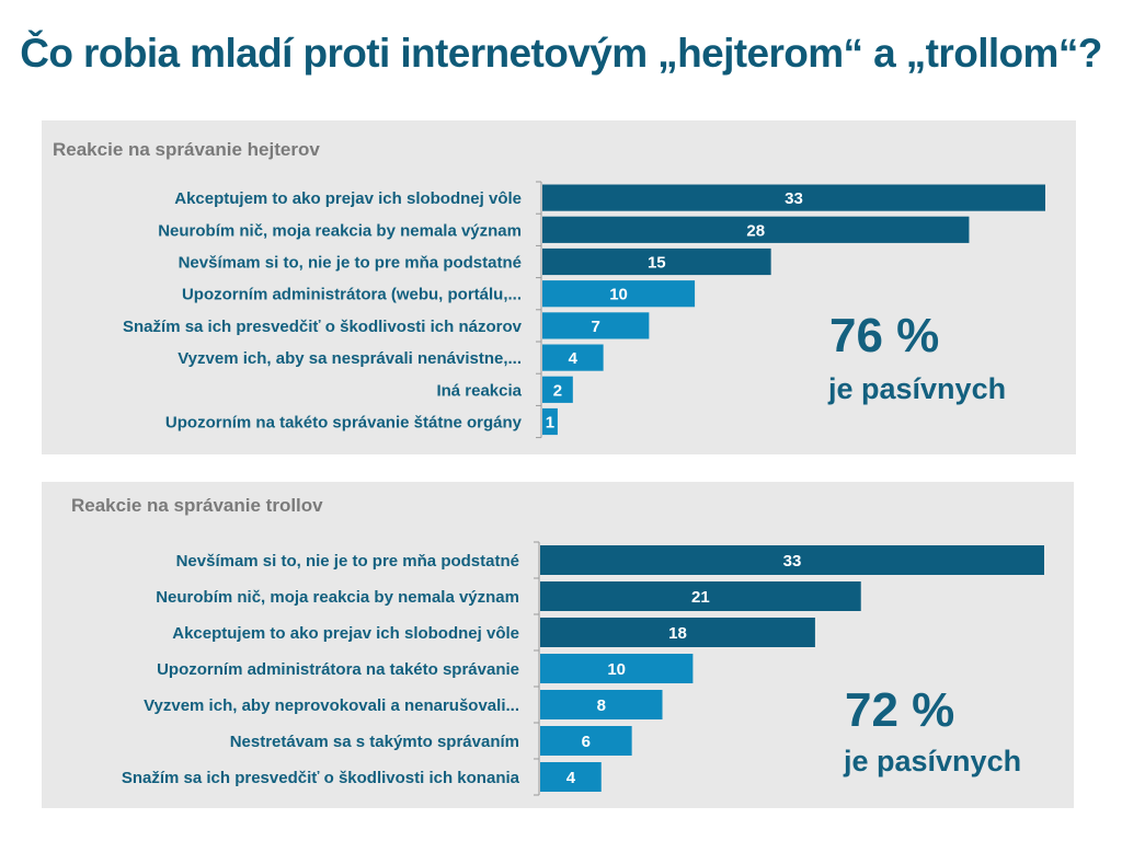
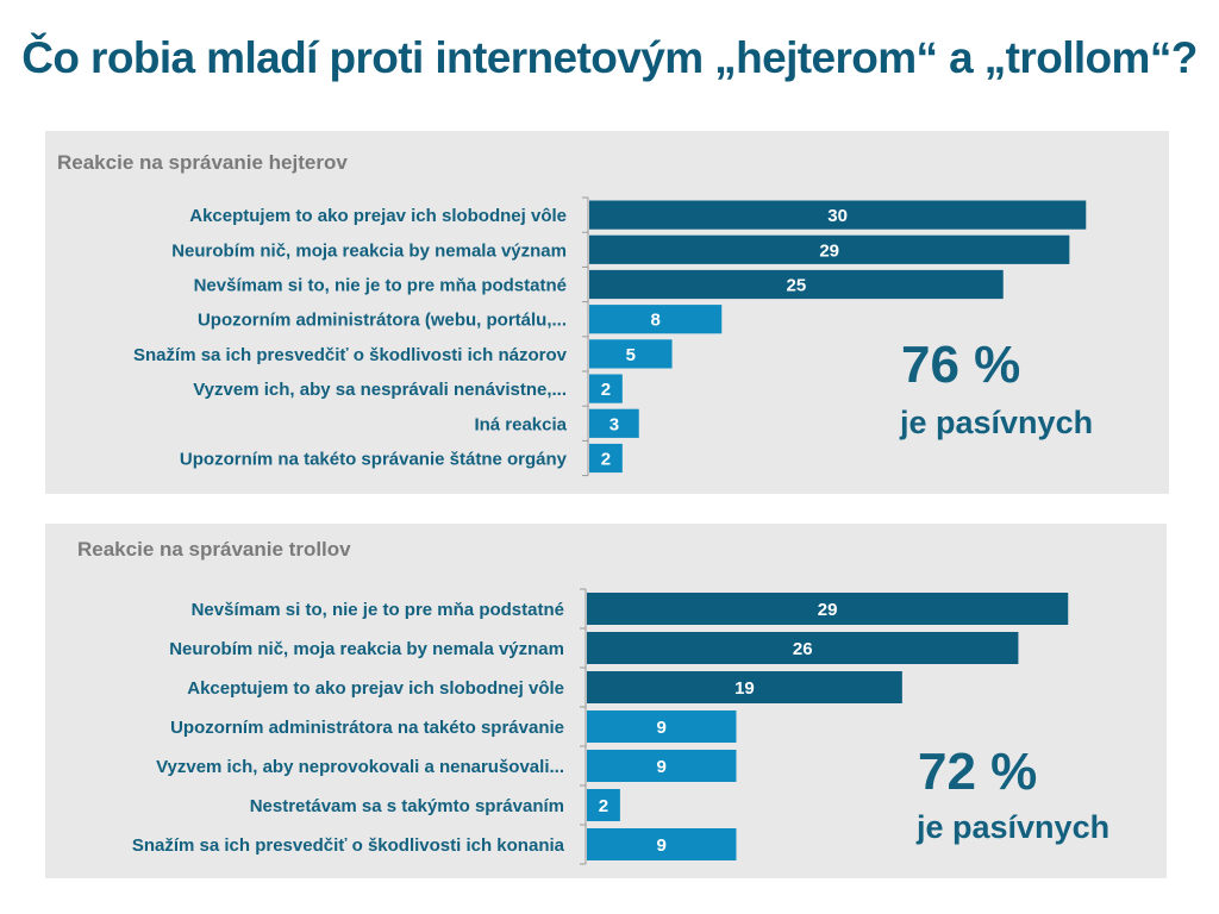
Reakcie na správanie hejterov/Akceptujem to ako prejav ich slobodnej vôle: 33 -> 30
Reakcie na správanie hejterov/Neurobím nič, moja reakcia by nemala význam: 28 -> 29
Reakcie na správanie hejterov/Nevšímam si to, nie je to pre mňa podstatné: 15 -> 25
Reakcie na správanie hejterov/Upozorním administrátora (webu, portálu,...: 10 -> 8
Reakcie na správanie hejterov/Snažím sa ich presvedčiť o škodlivosti ich názorov: 7 -> 5
Reakcie na správanie hejterov/Vyzvem ich, aby sa nesprávali nenávistne,...: 4 -> 2
Reakcie na správanie hejterov/Iná reakcia: 2 -> 3
Reakcie na správanie hejterov/Upozorním na takéto správanie štátne orgány: 1 -> 2
Reakcie na správanie trollov/Nevšímam si to, nie je to pre mňa podstatné: 33 -> 29
Reakcie na správanie trollov/Neurobím nič, moja reakcia by nemala význam: 21 -> 26
Reakcie na správanie trollov/Akceptujem to ako prejav ich slobodnej vôle: 18 -> 19
Reakcie na správanie trollov/Upozorním administrátora na takéto správanie: 10 -> 9
Reakcie na správanie trollov/Vyzvem ich, aby neprovokovali a nenarušovali...: 8 -> 9
Reakcie na správanie trollov/Nestretávam sa s takýmto správaním: 6 -> 2
Reakcie na správanie trollov/Snažím sa ich presvedčiť o škodlivosti ich konania: 4 -> 9
